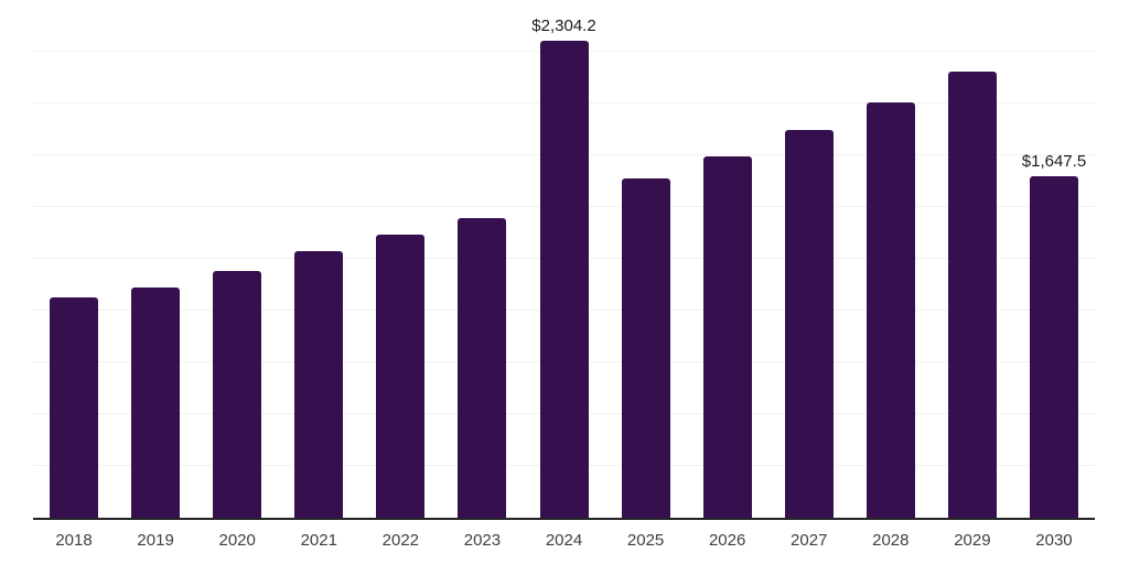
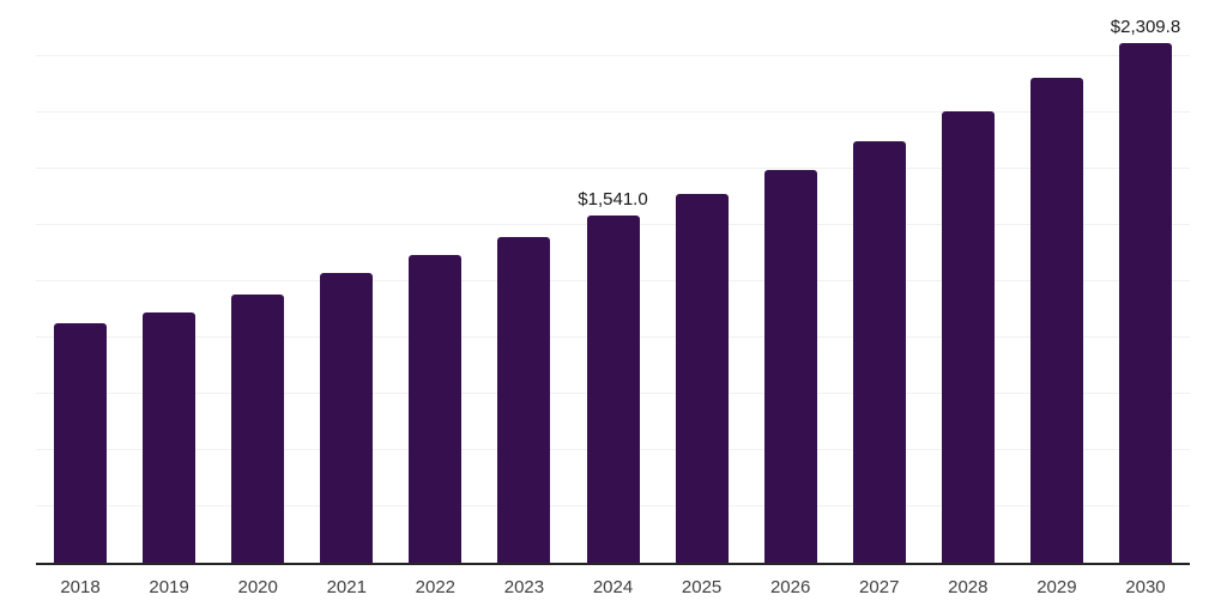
2024: $2,304.2 -> $1,541.0
2030: $1,647.5 -> $2,309.8
